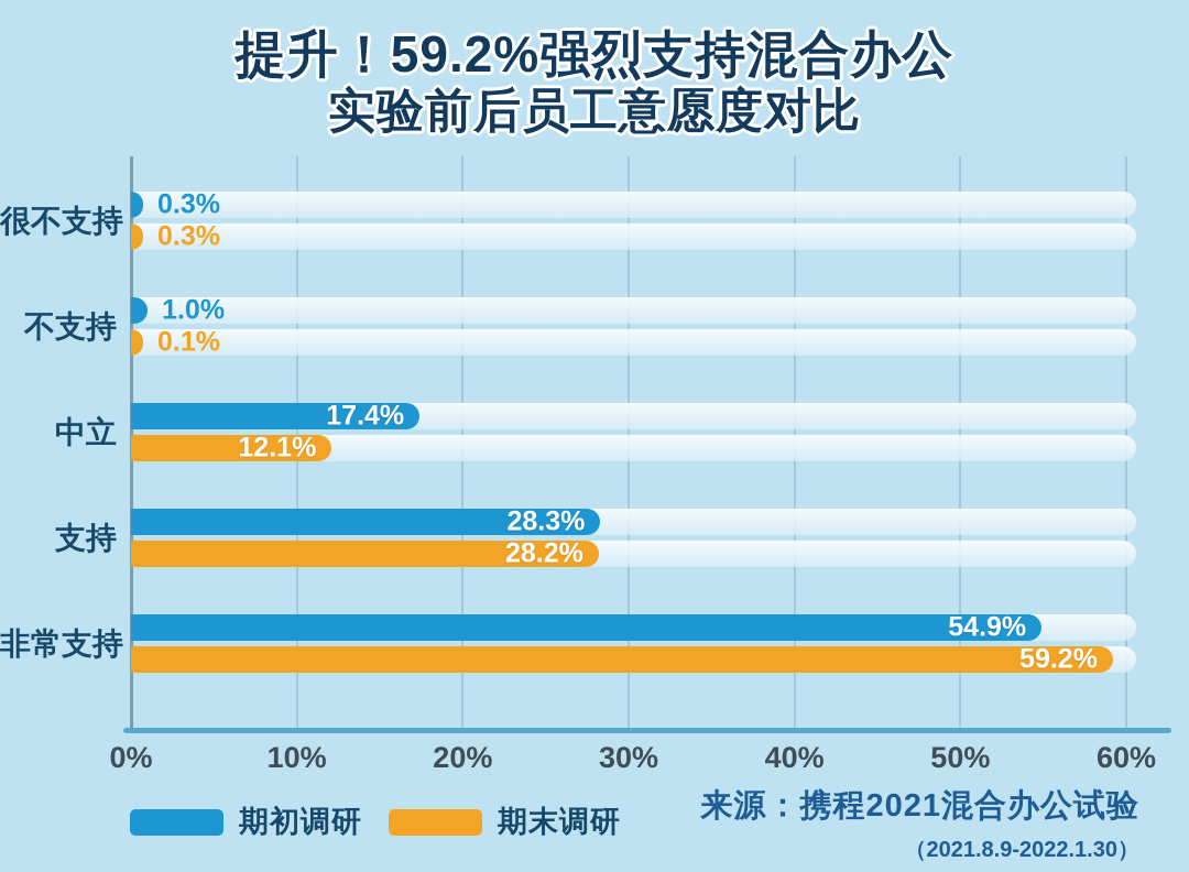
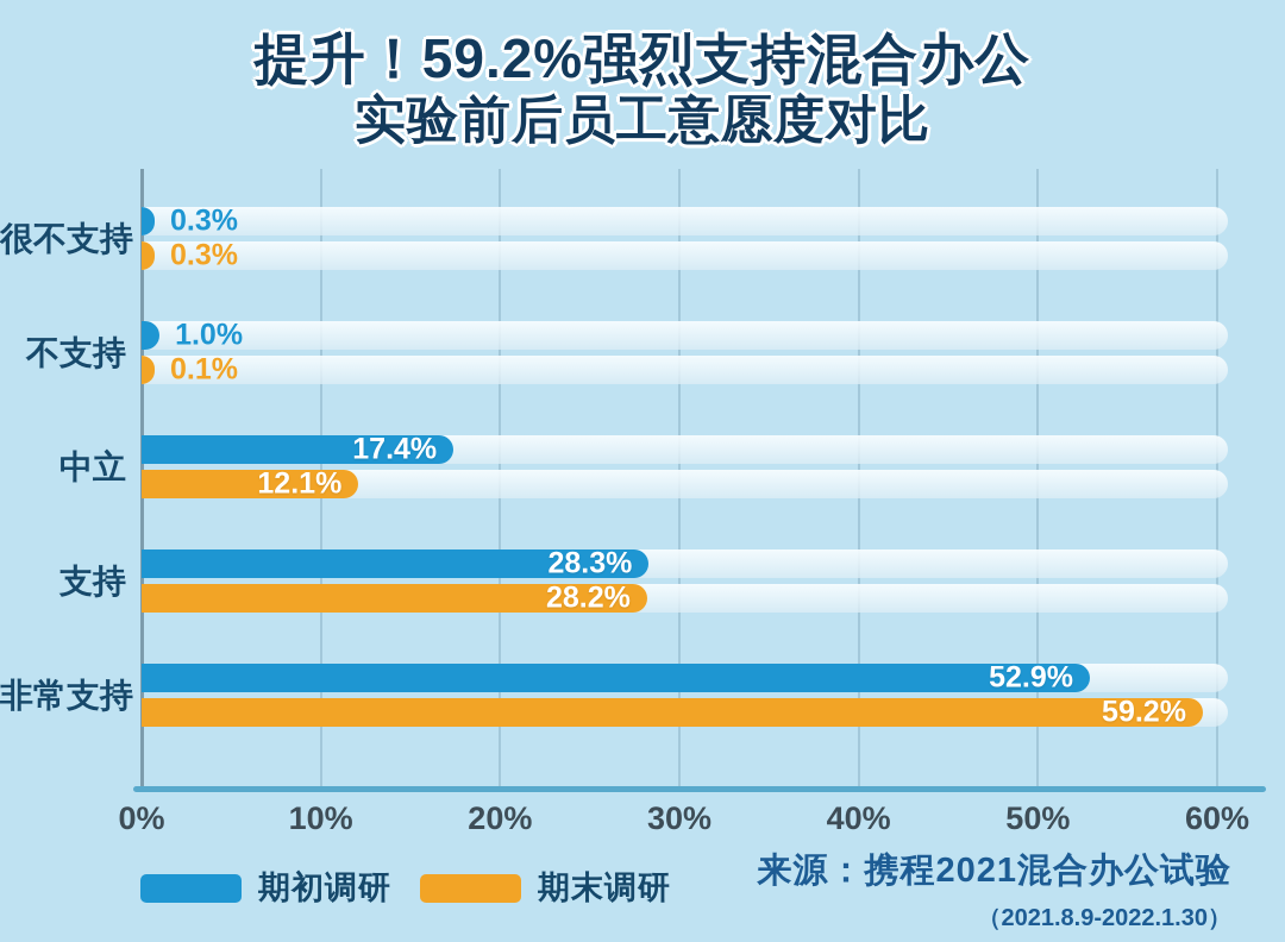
期初调研/非常支持: 54.9% -> 52.9%
